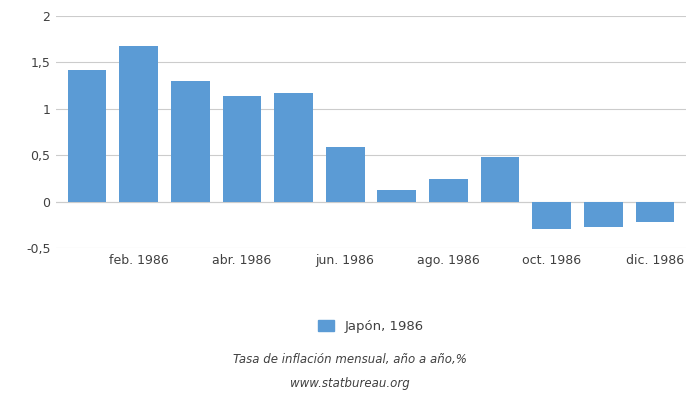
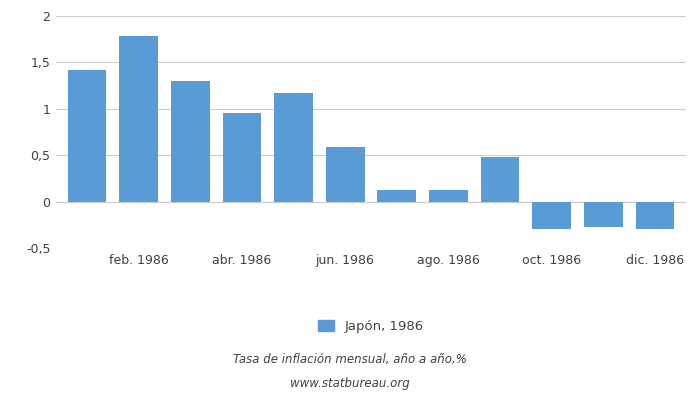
feb. 1986: 1,68 -> 1,78
abr. 1986: 1,14 -> 0,95
ago. 1986: 0,24 -> 0,13
dic. 1986: -0,22 -> -0,30
